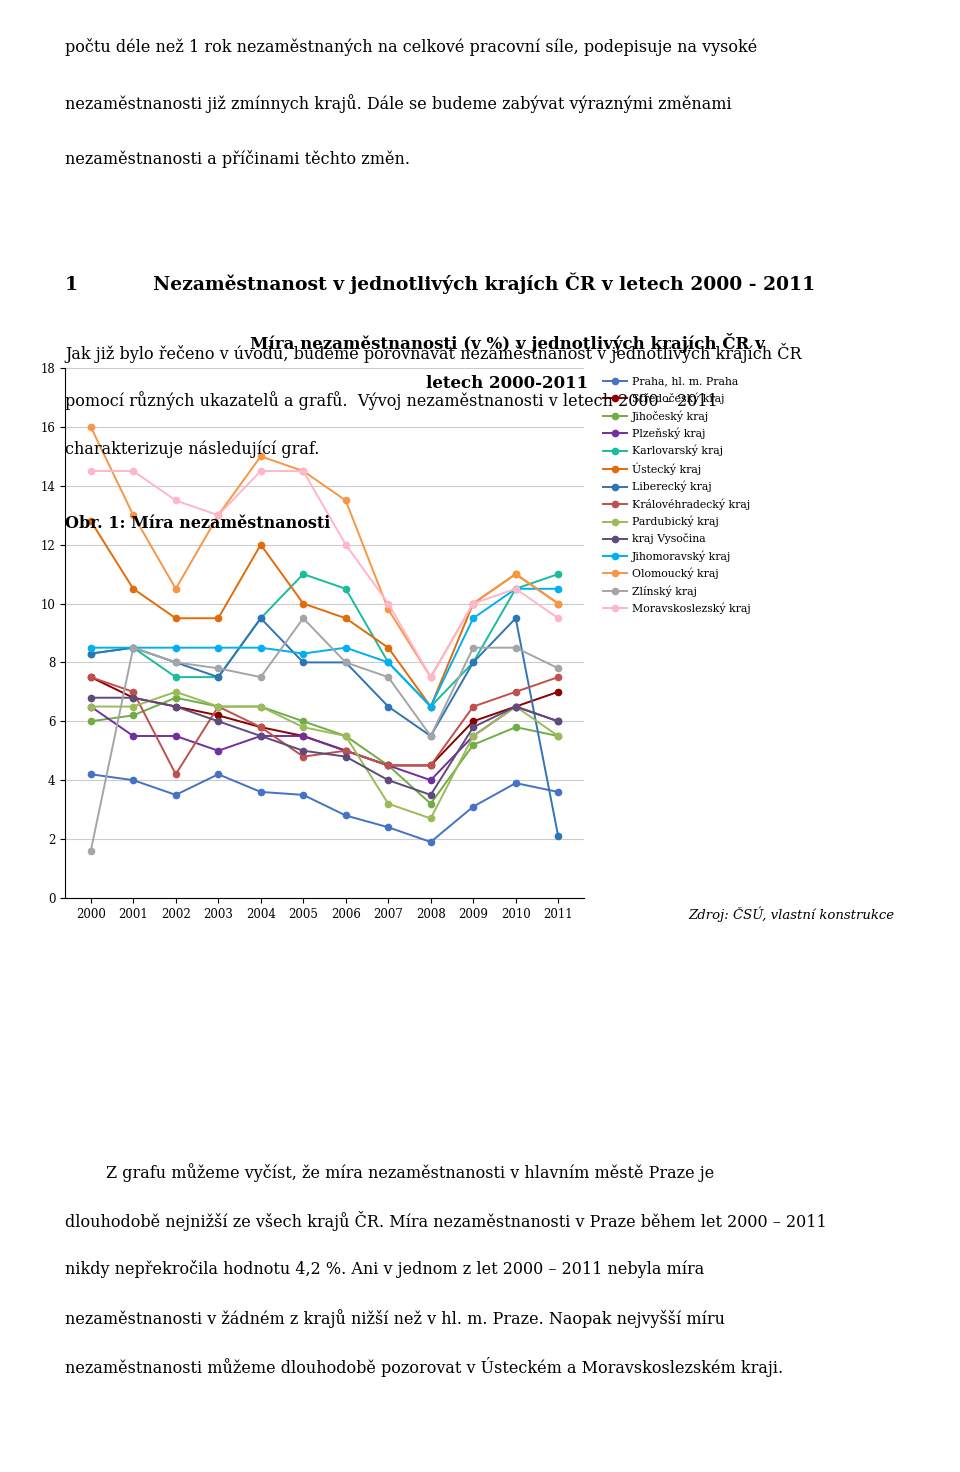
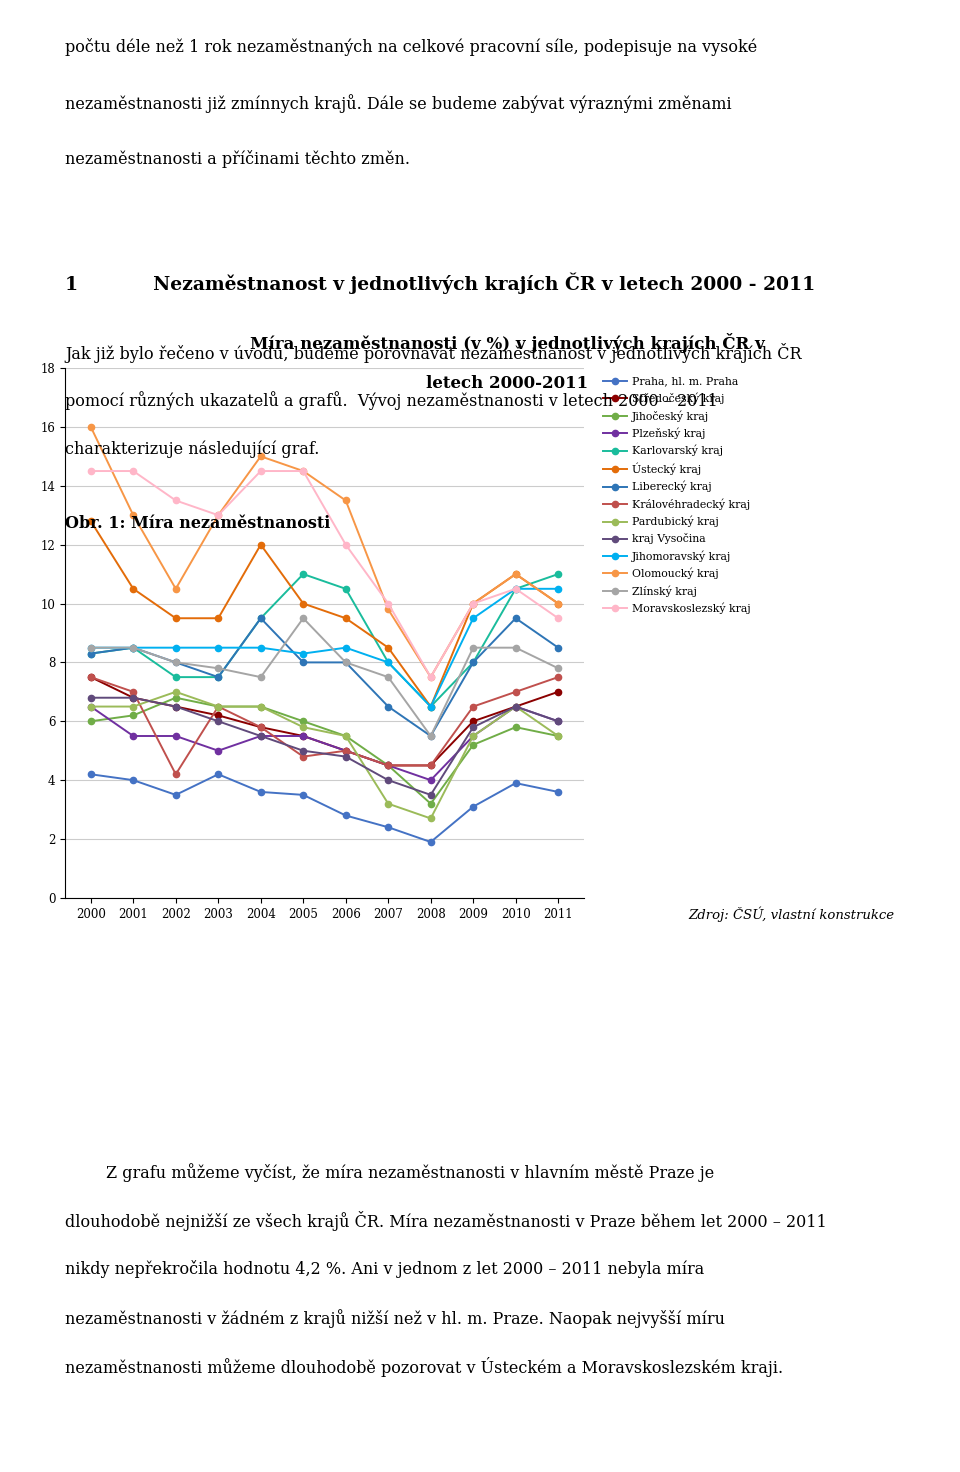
Zlínský kraj/2000: 1.6 -> 8.5
Liberecký kraj/2011: 2.1 -> 8.5
